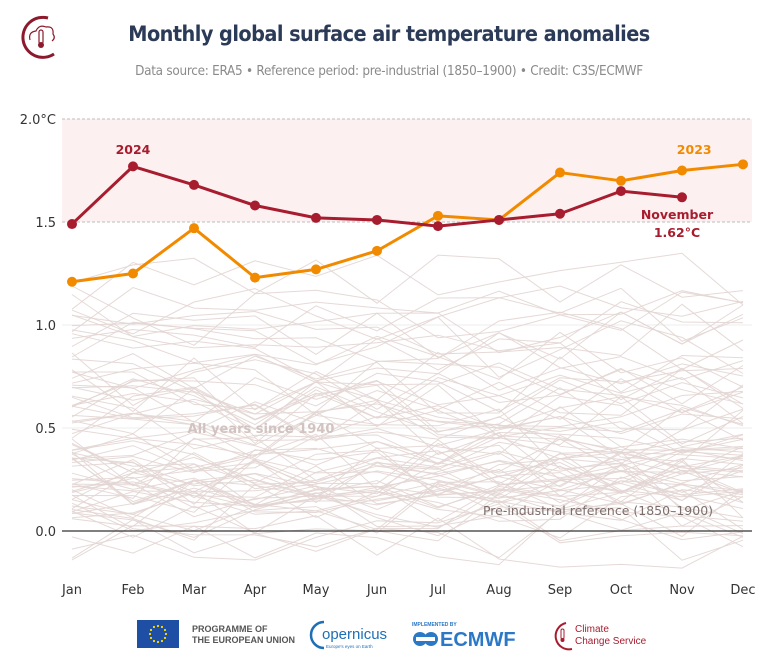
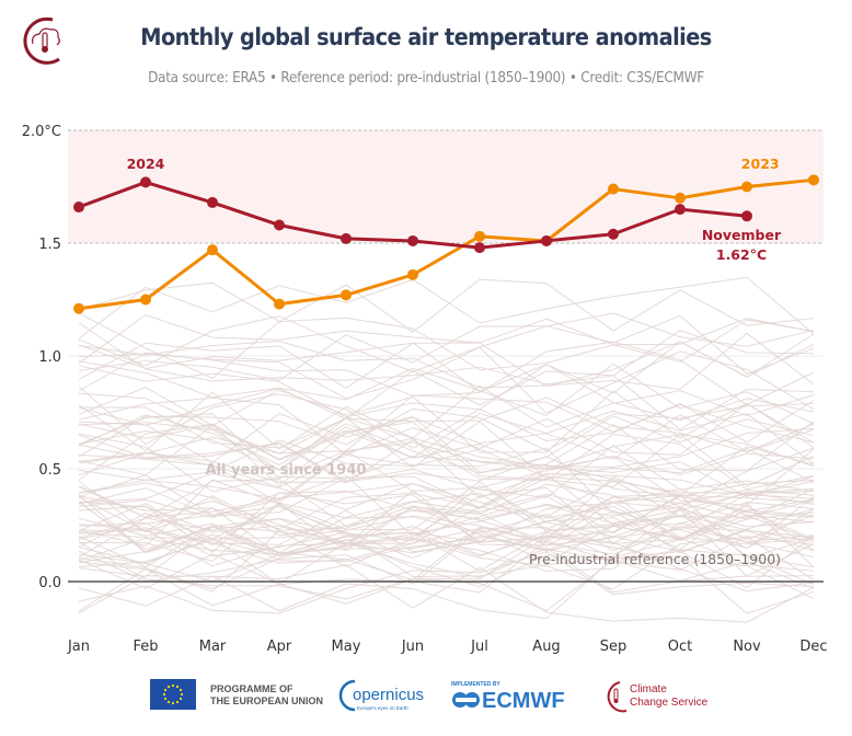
2024/Jan: 1.49 -> 1.66
